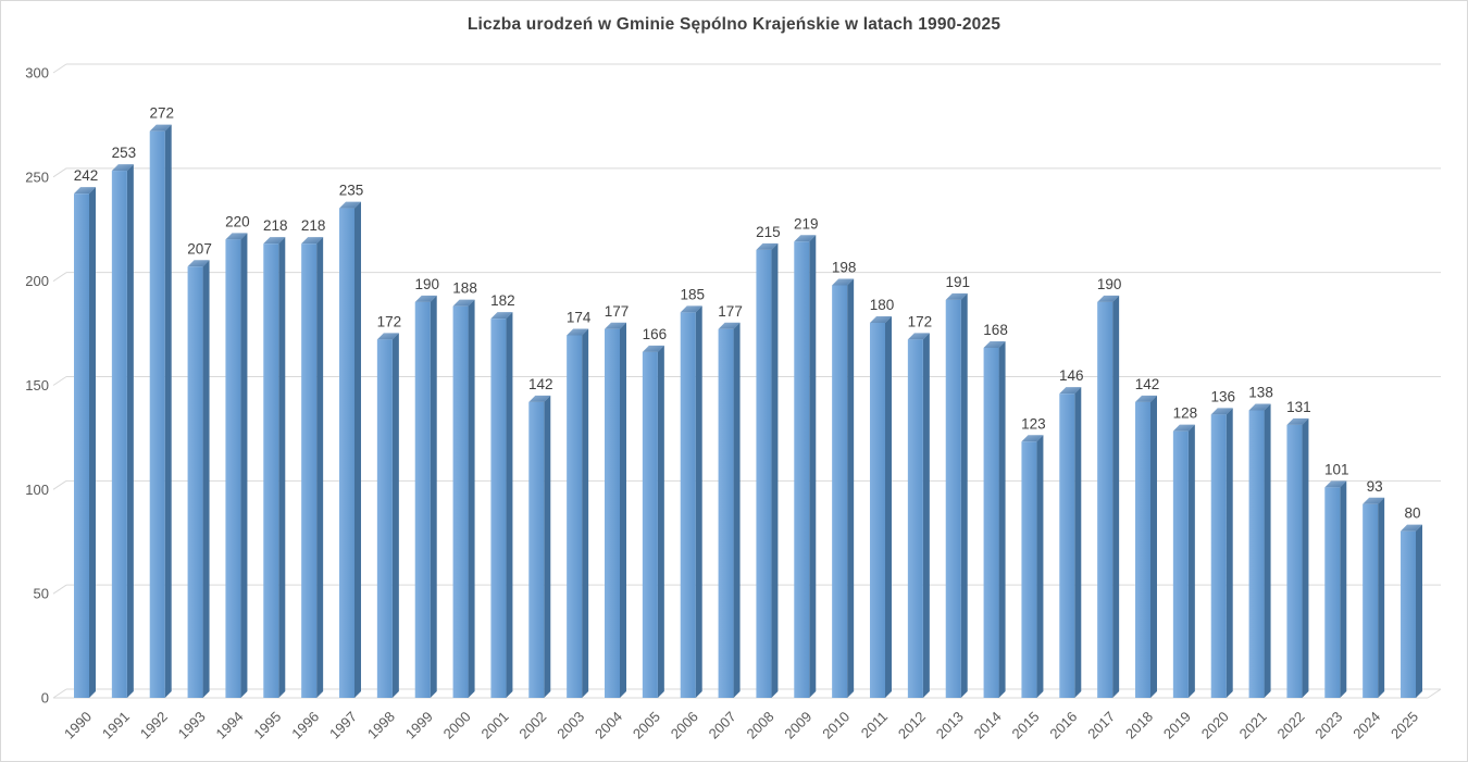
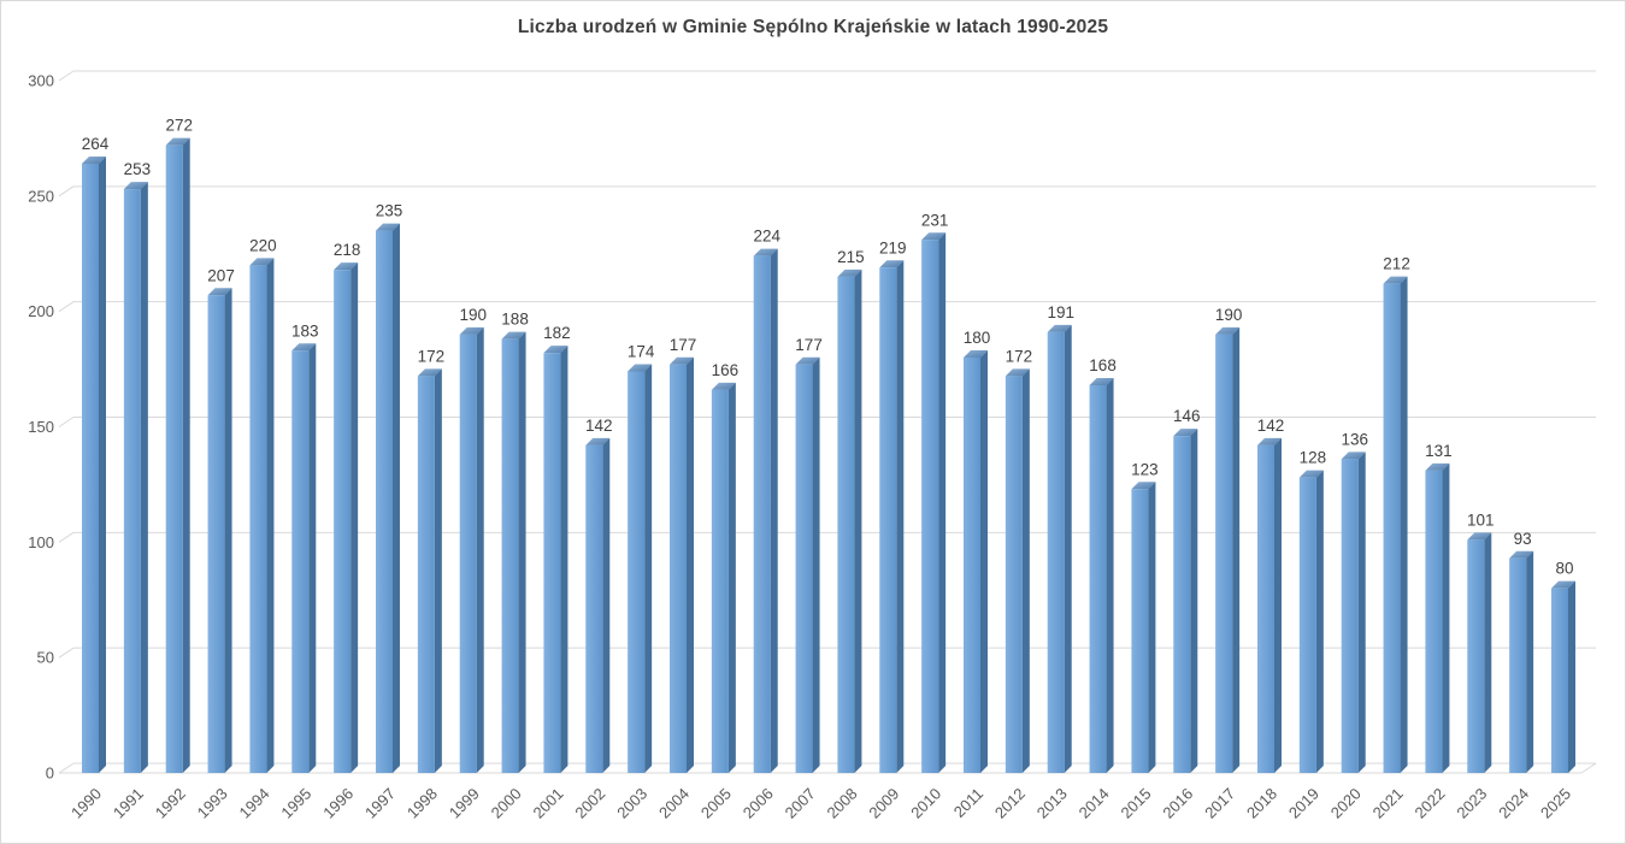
1990: 242 -> 264
1995: 218 -> 183
2006: 185 -> 224
2010: 198 -> 231
2021: 138 -> 212
